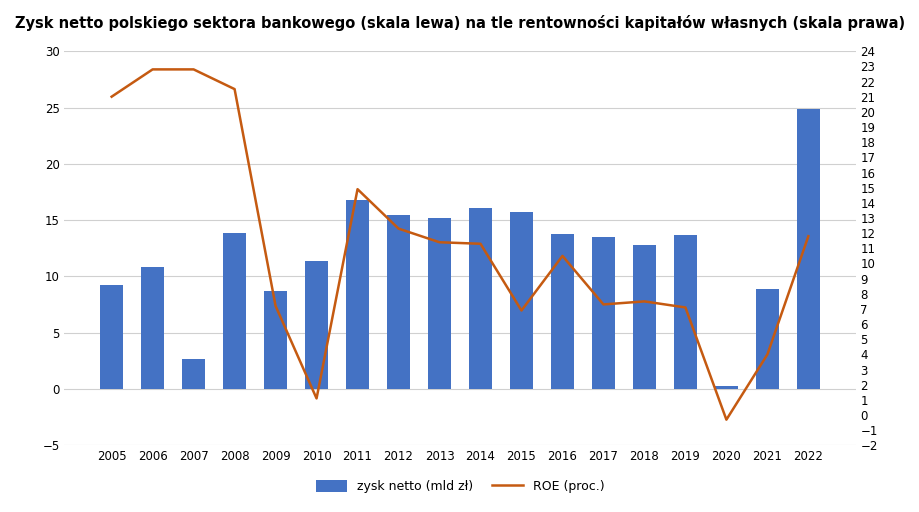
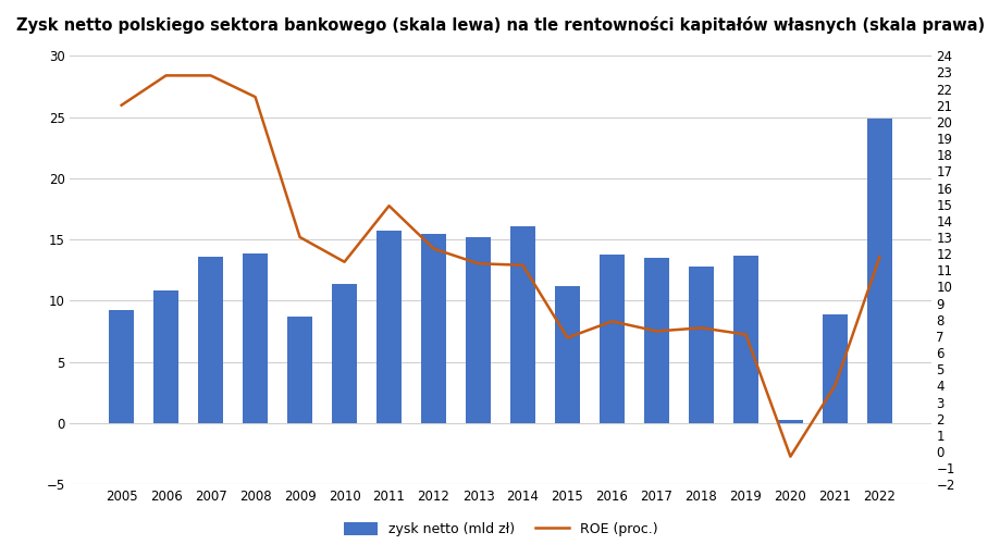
zysk netto (mld zł)/2007: 2.7 -> 13.6
ROE (proc.)/2009: 7.2 -> 13.0
ROE (proc.)/2010: 1.1 -> 11.5
zysk netto (mld zł)/2011: 16.8 -> 15.7
zysk netto (mld zł)/2015: 15.7 -> 11.2
ROE (proc.)/2016: 10.5 -> 7.9
